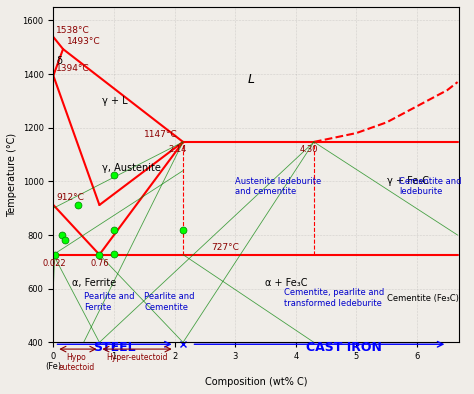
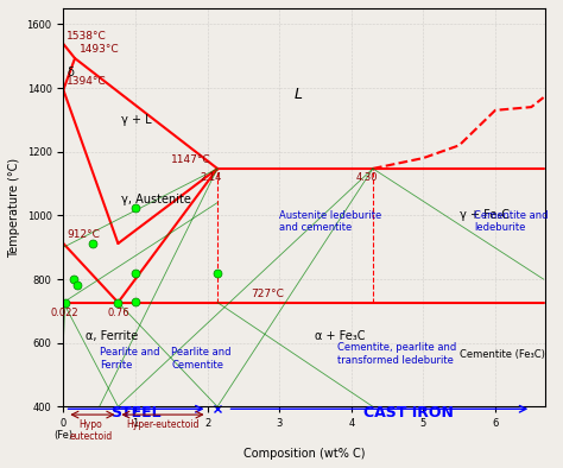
6: 1280 -> 1330
